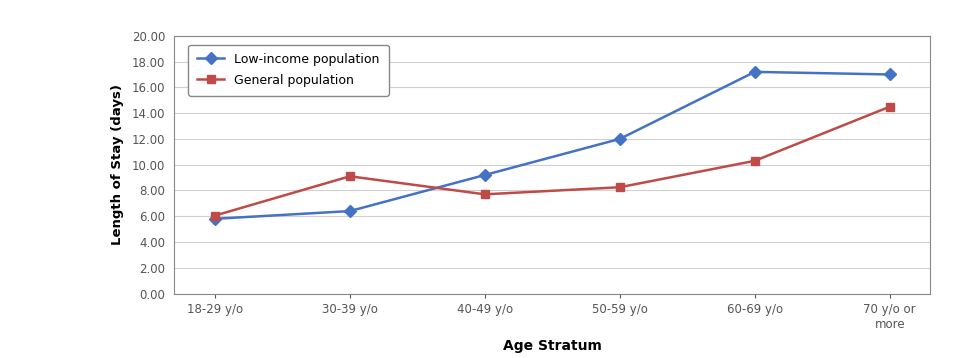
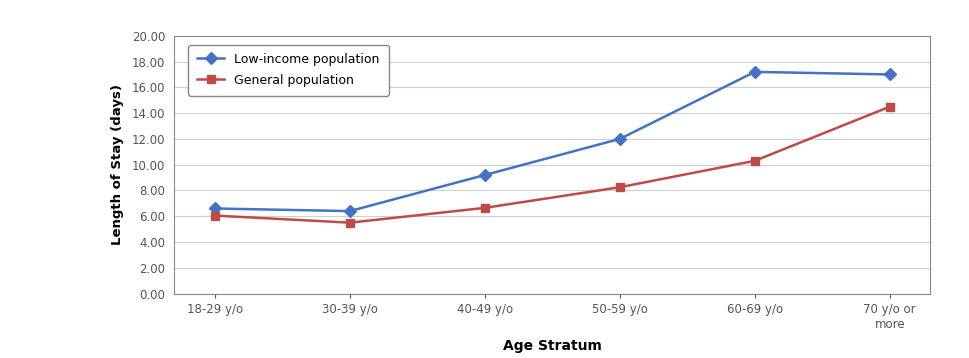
Low-income population/18-29 y/o: 5.8 -> 6.6
General population/30-39 y/o: 9.1 -> 5.5
General population/40-49 y/o: 7.7 -> 6.7
